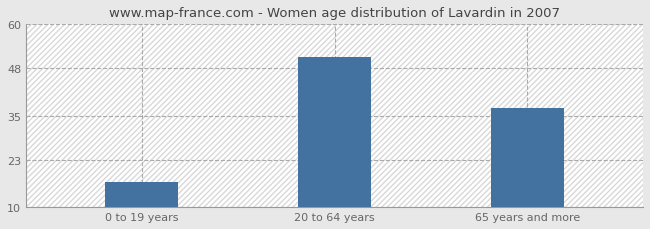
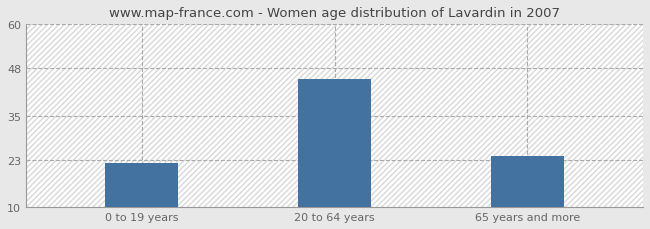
0 to 19 years: 17 -> 22
20 to 64 years: 51 -> 45
65 years and more: 37 -> 24
